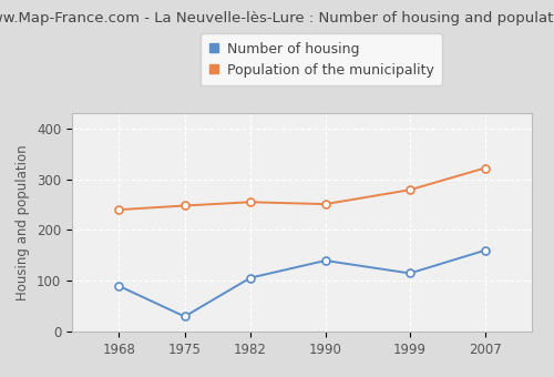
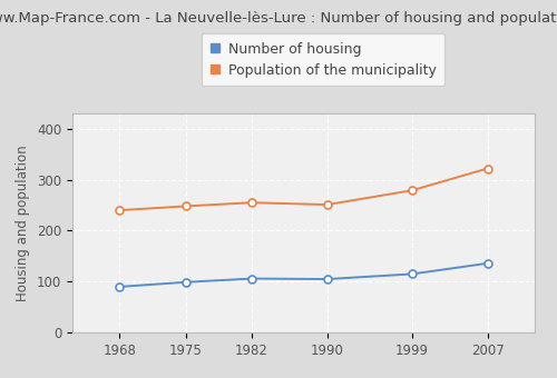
Number of housing/1975: 30 -> 99
Number of housing/1990: 140 -> 105
Number of housing/2007: 160 -> 136
